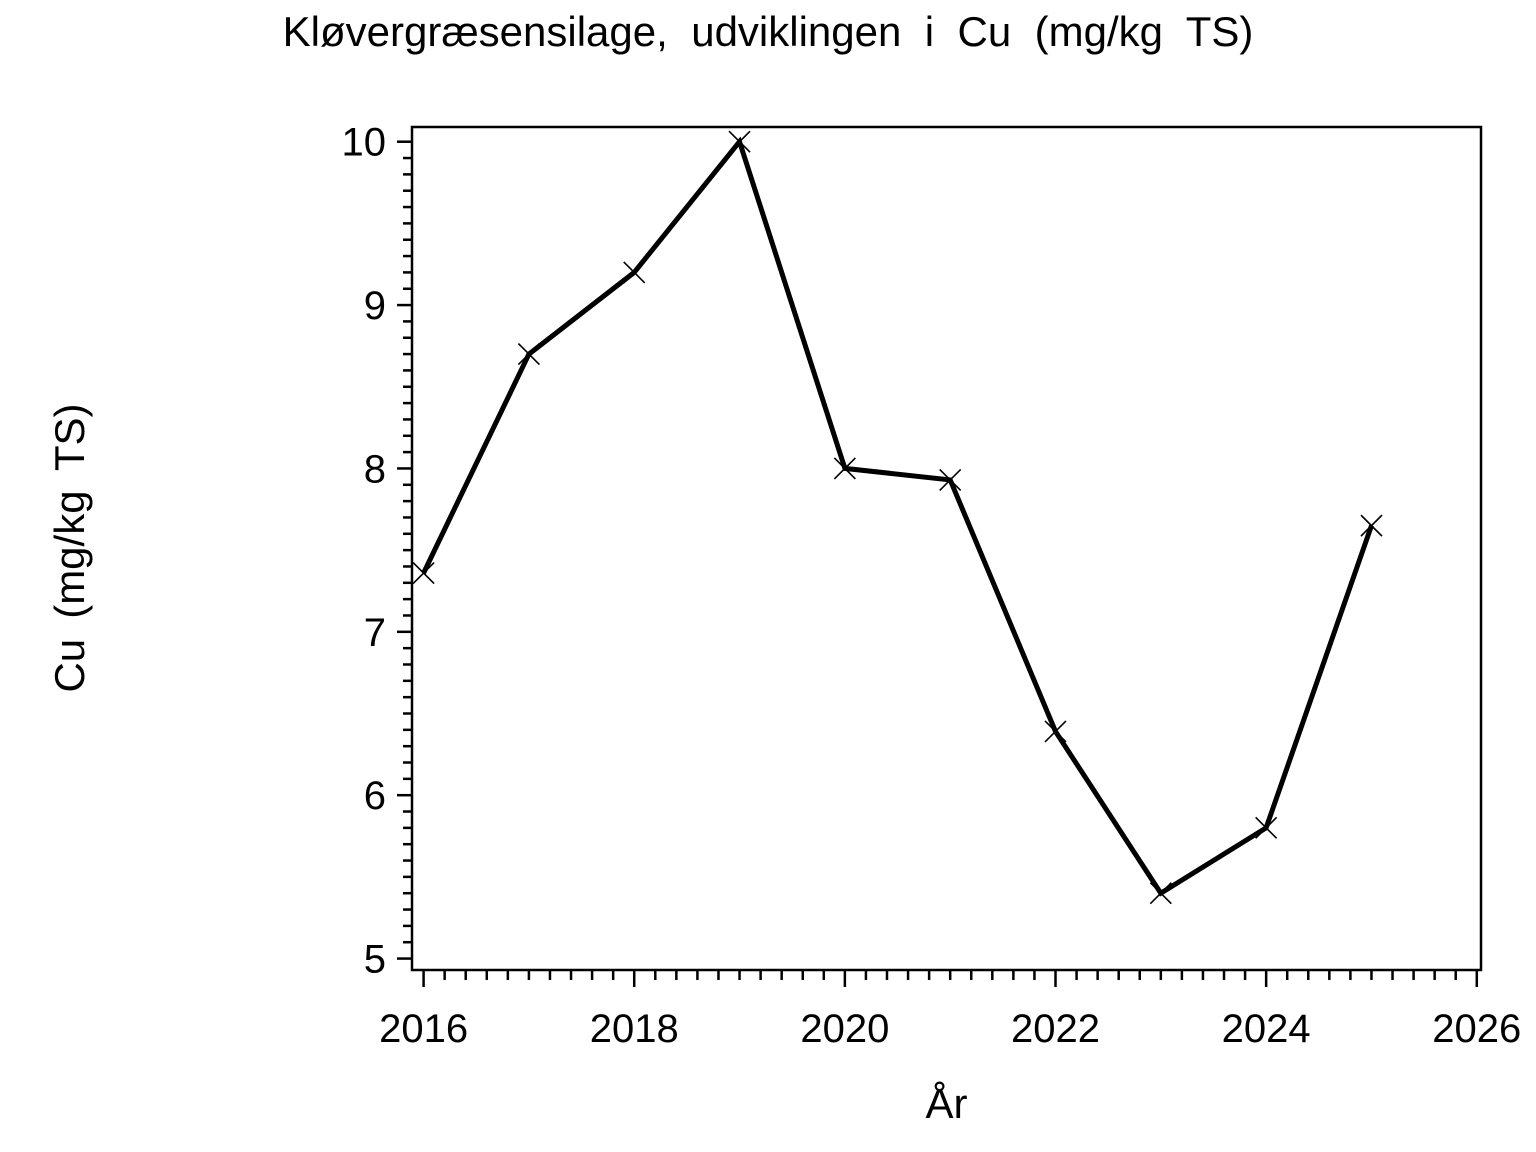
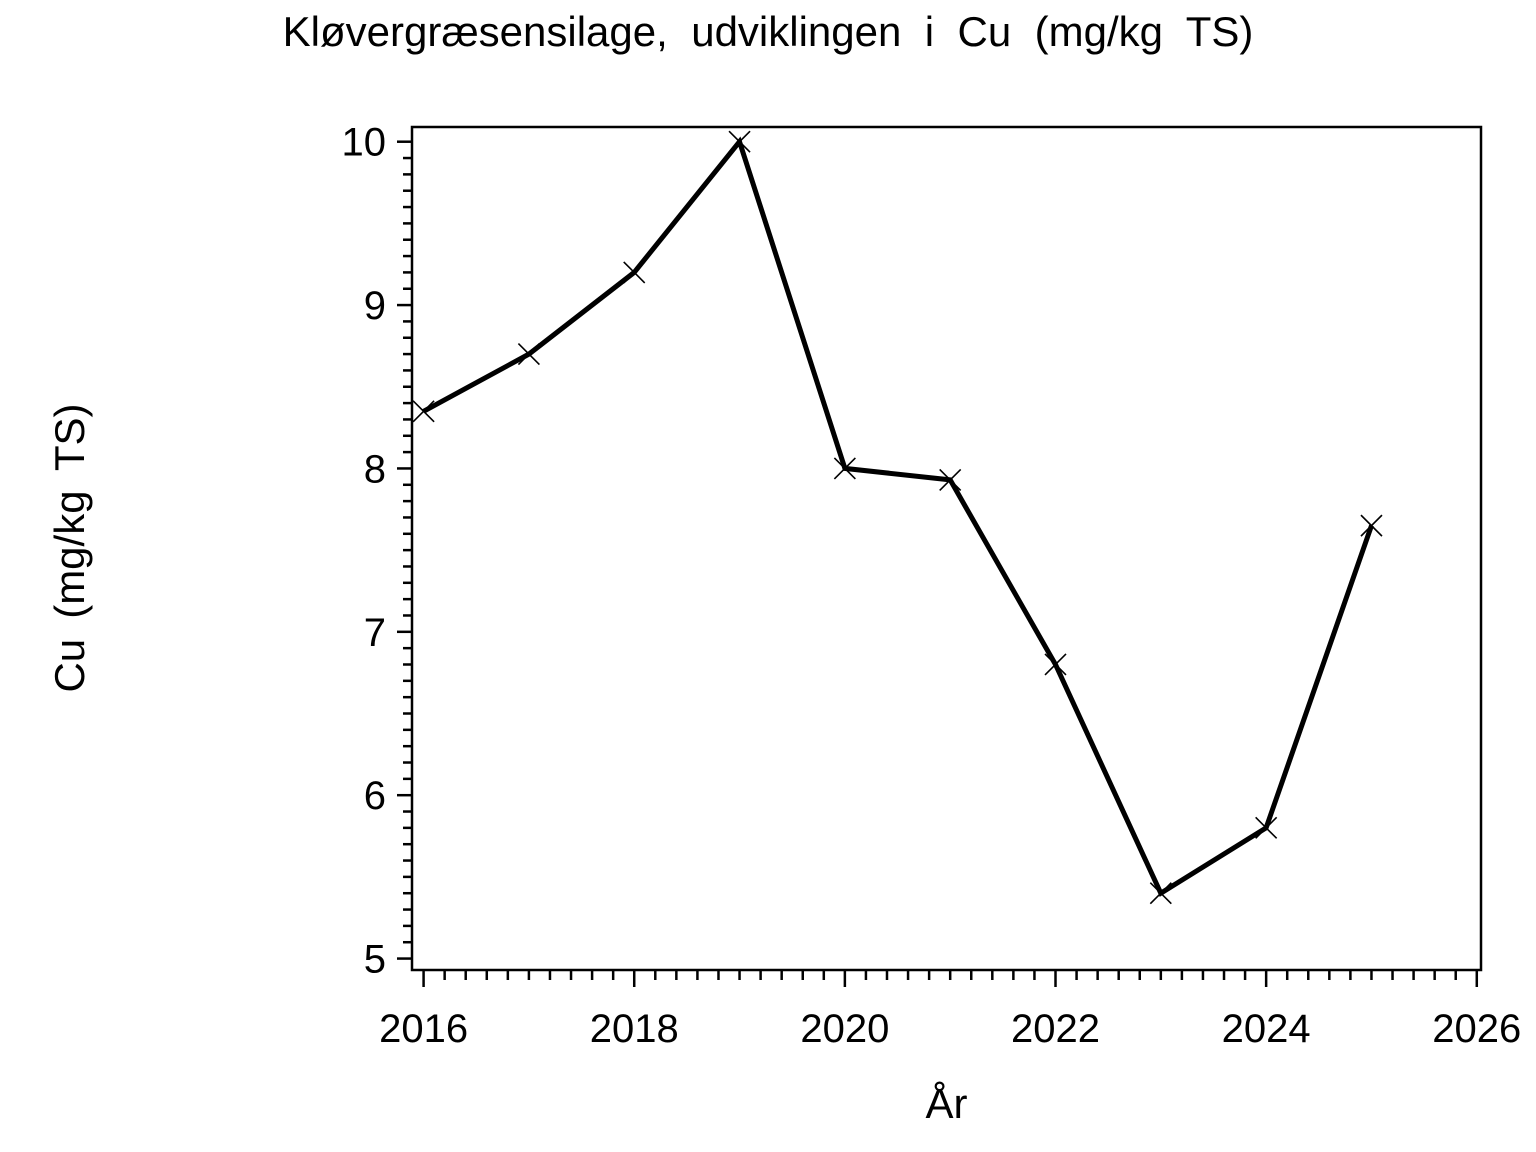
2016: 7.36 -> 8.35
2022: 6.39 -> 6.80
